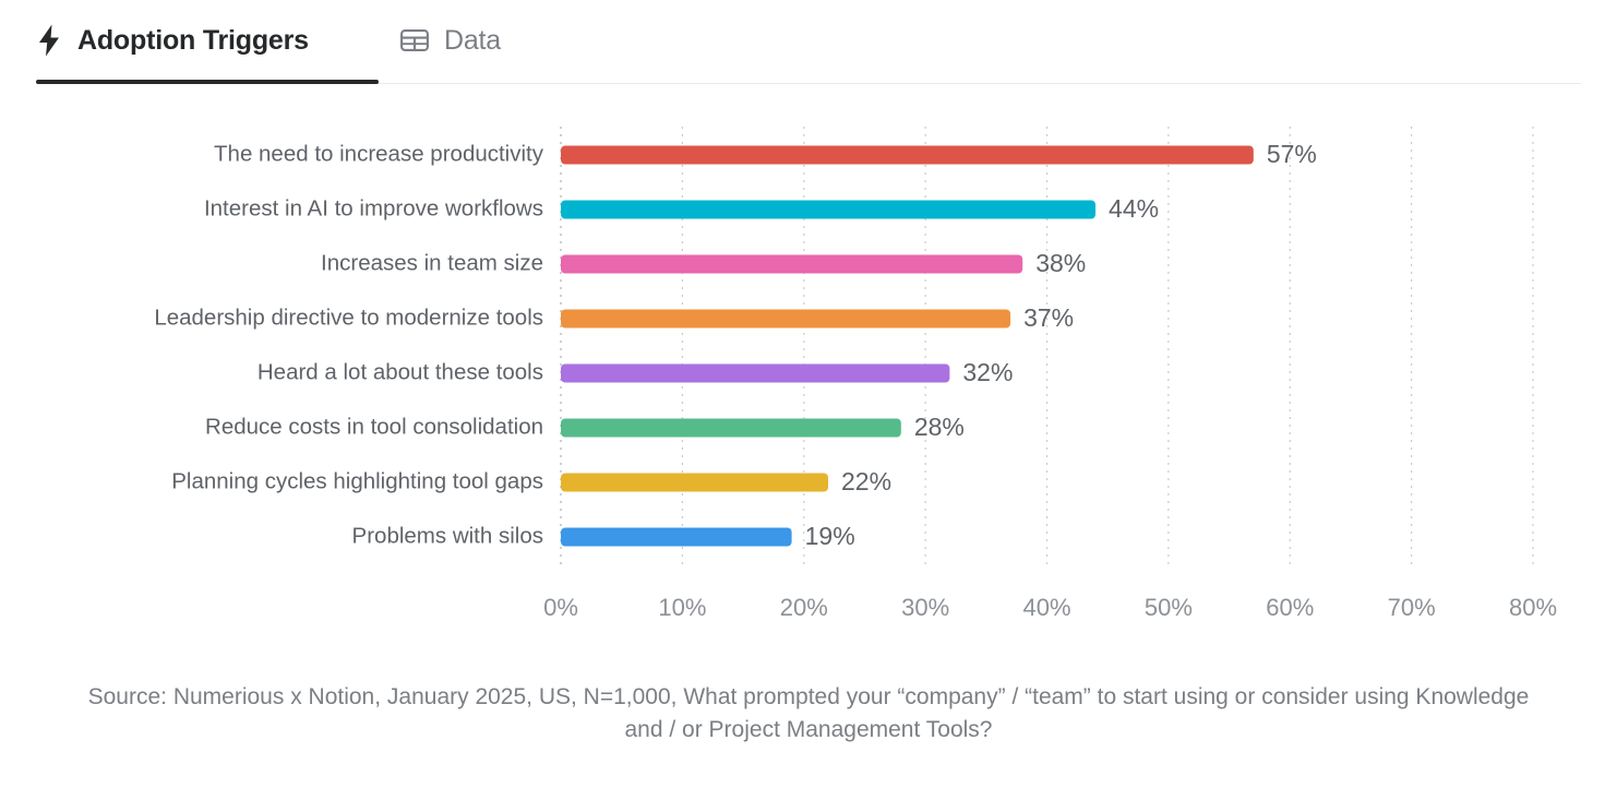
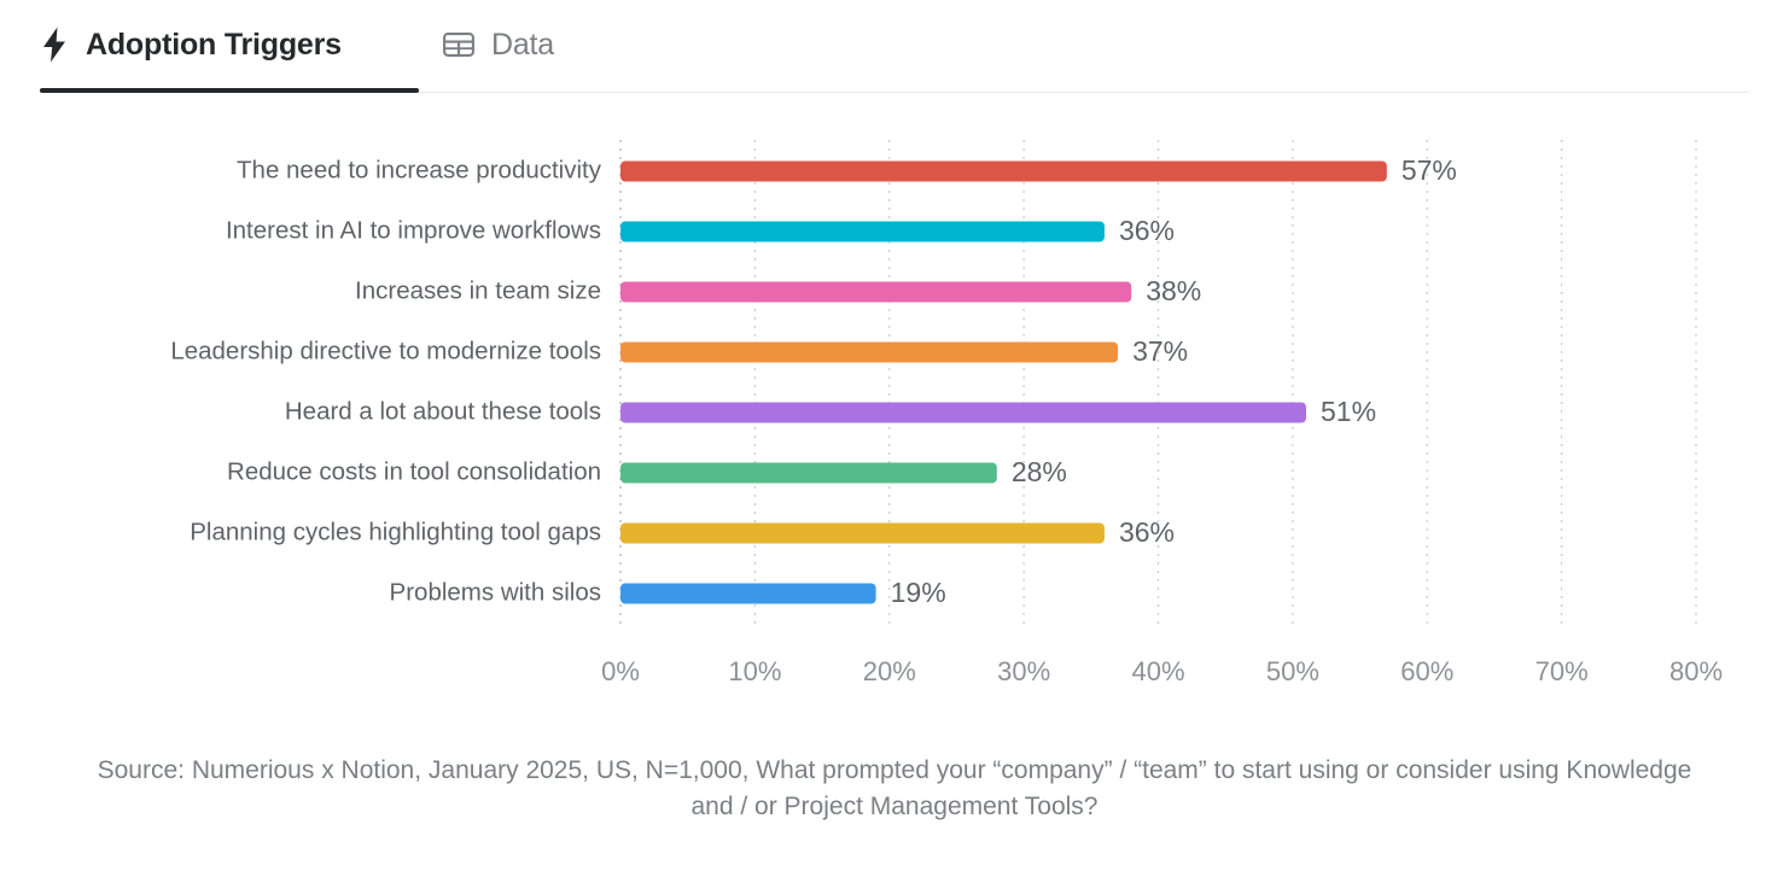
Interest in AI to improve workflows: 44% -> 36%
Heard a lot about these tools: 32% -> 51%
Planning cycles highlighting tool gaps: 22% -> 36%
